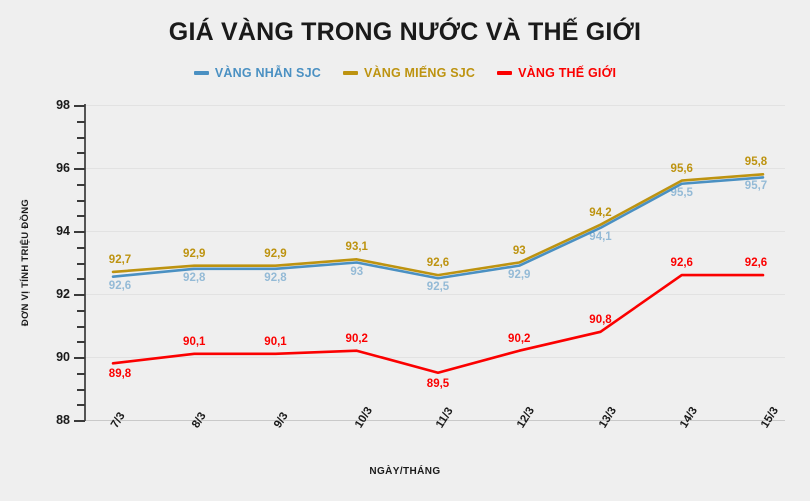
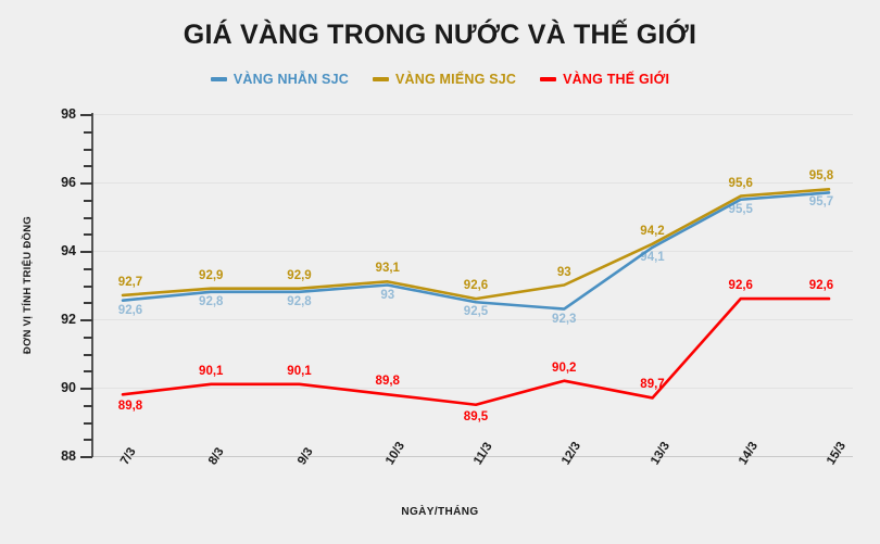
VÀNG THẾ GIỚI/10/3: 90,2 -> 89,8
VÀNG NHẪN SJC/12/3: 92,9 -> 92,3
VÀNG THẾ GIỚI/13/3: 90,8 -> 89,7
